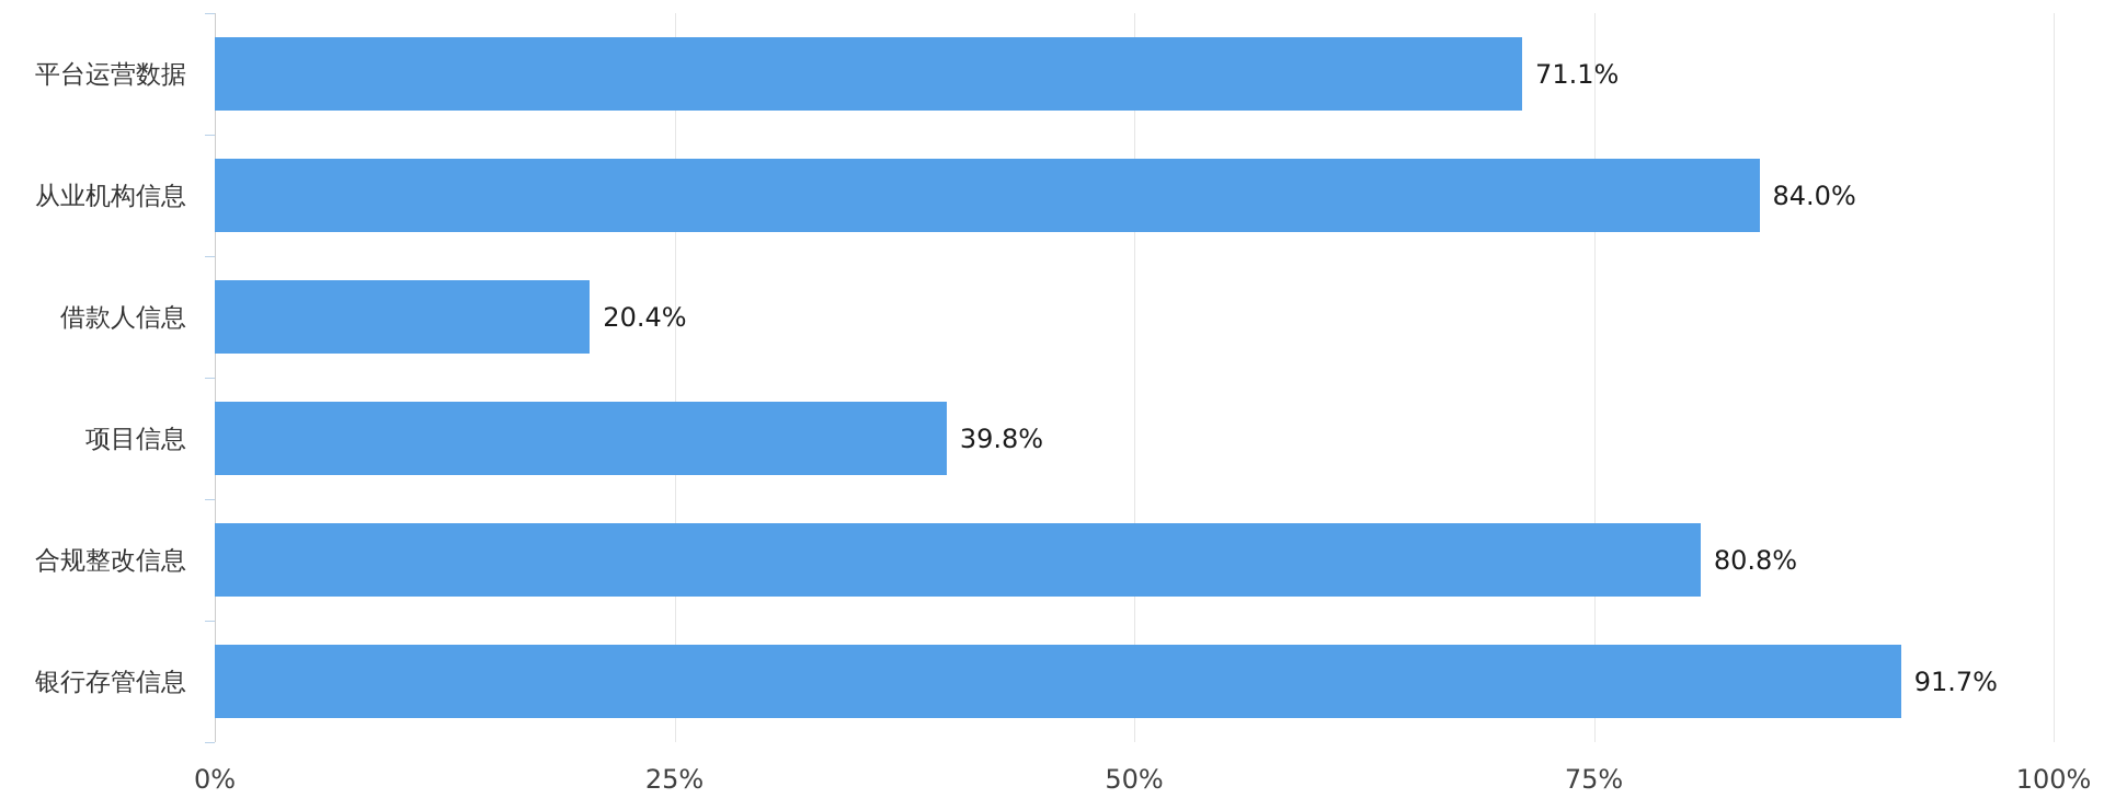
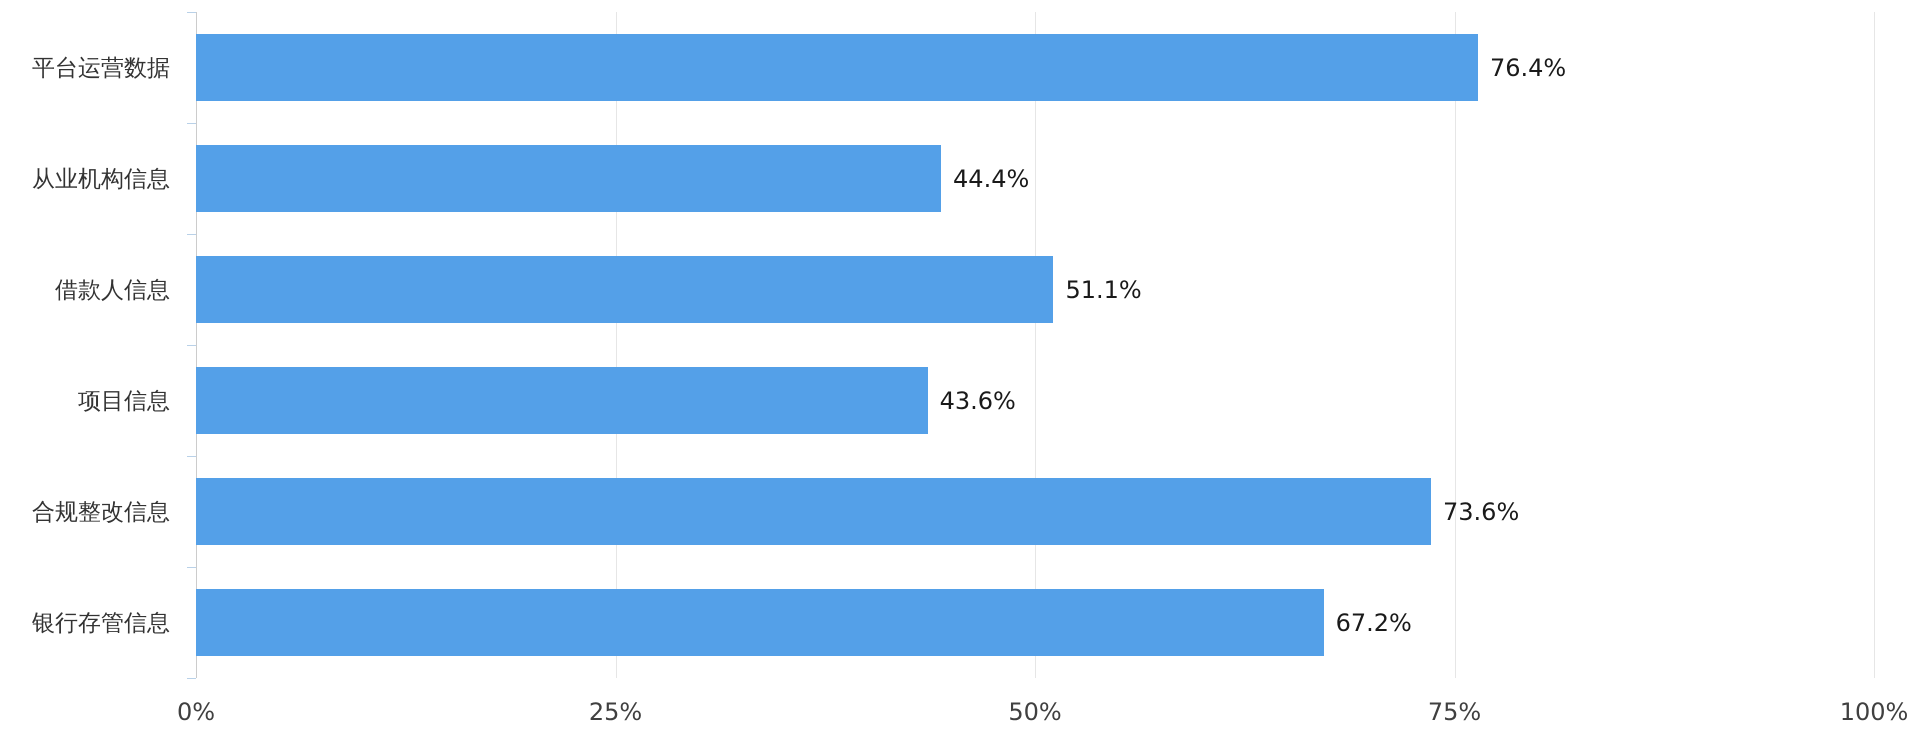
平台运营数据: 71.1% -> 76.4%
从业机构信息: 84.0% -> 44.4%
借款人信息: 20.4% -> 51.1%
项目信息: 39.8% -> 43.6%
合规整改信息: 80.8% -> 73.6%
银行存管信息: 91.7% -> 67.2%
